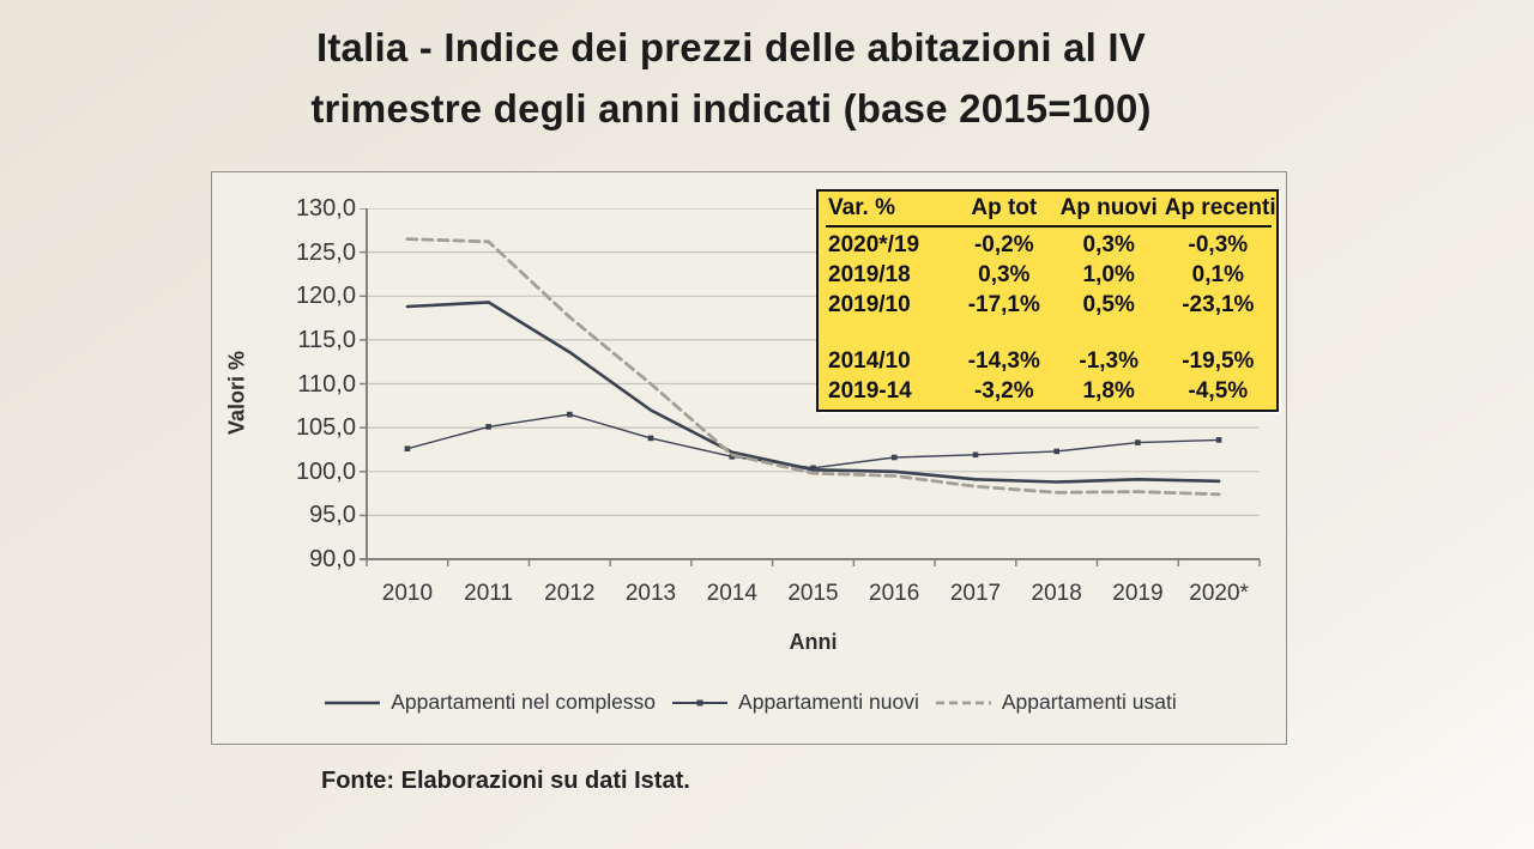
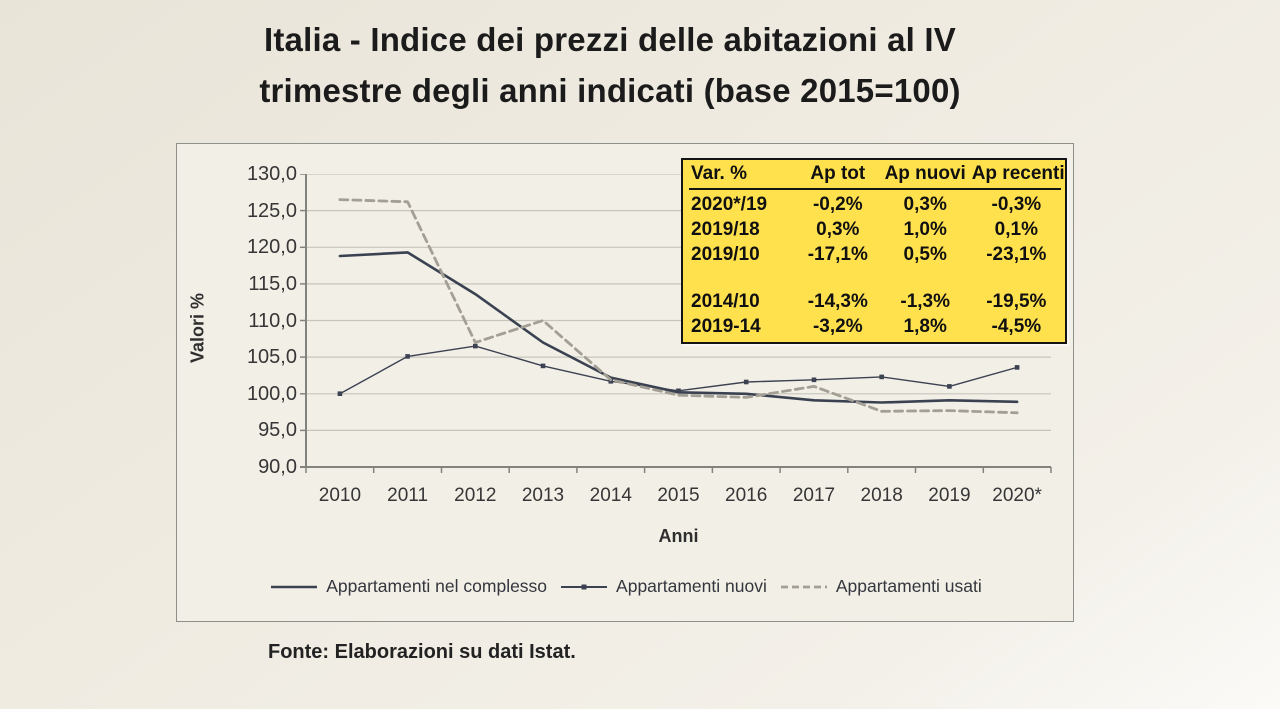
Appartamenti nuovi/2010: 103 -> 100
Appartamenti usati/2012: 118 -> 107
Appartamenti usati/2017: 98 -> 101
Appartamenti nuovi/2019: 103 -> 101
